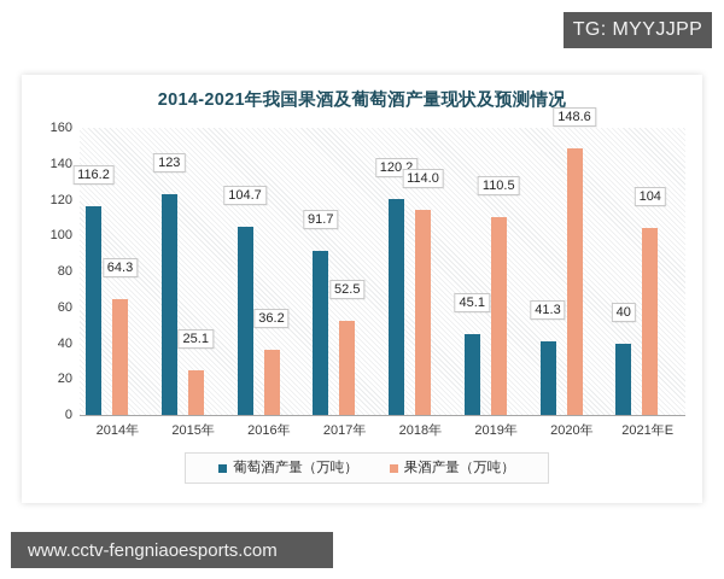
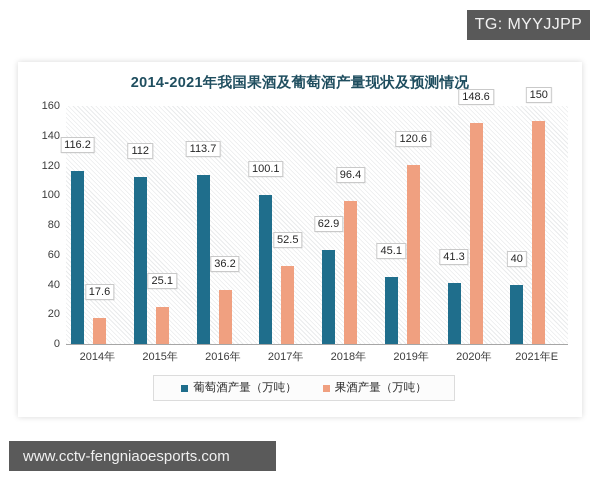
果酒产量（万吨）/2014年: 64.3 -> 17.6
葡萄酒产量（万吨）/2015年: 123 -> 112
葡萄酒产量（万吨）/2016年: 104.7 -> 113.7
葡萄酒产量（万吨）/2017年: 91.7 -> 100.1
葡萄酒产量（万吨）/2018年: 120.2 -> 62.9
果酒产量（万吨）/2018年: 114.0 -> 96.4
果酒产量（万吨）/2019年: 110.5 -> 120.6
果酒产量（万吨）/2021年E: 104 -> 150
